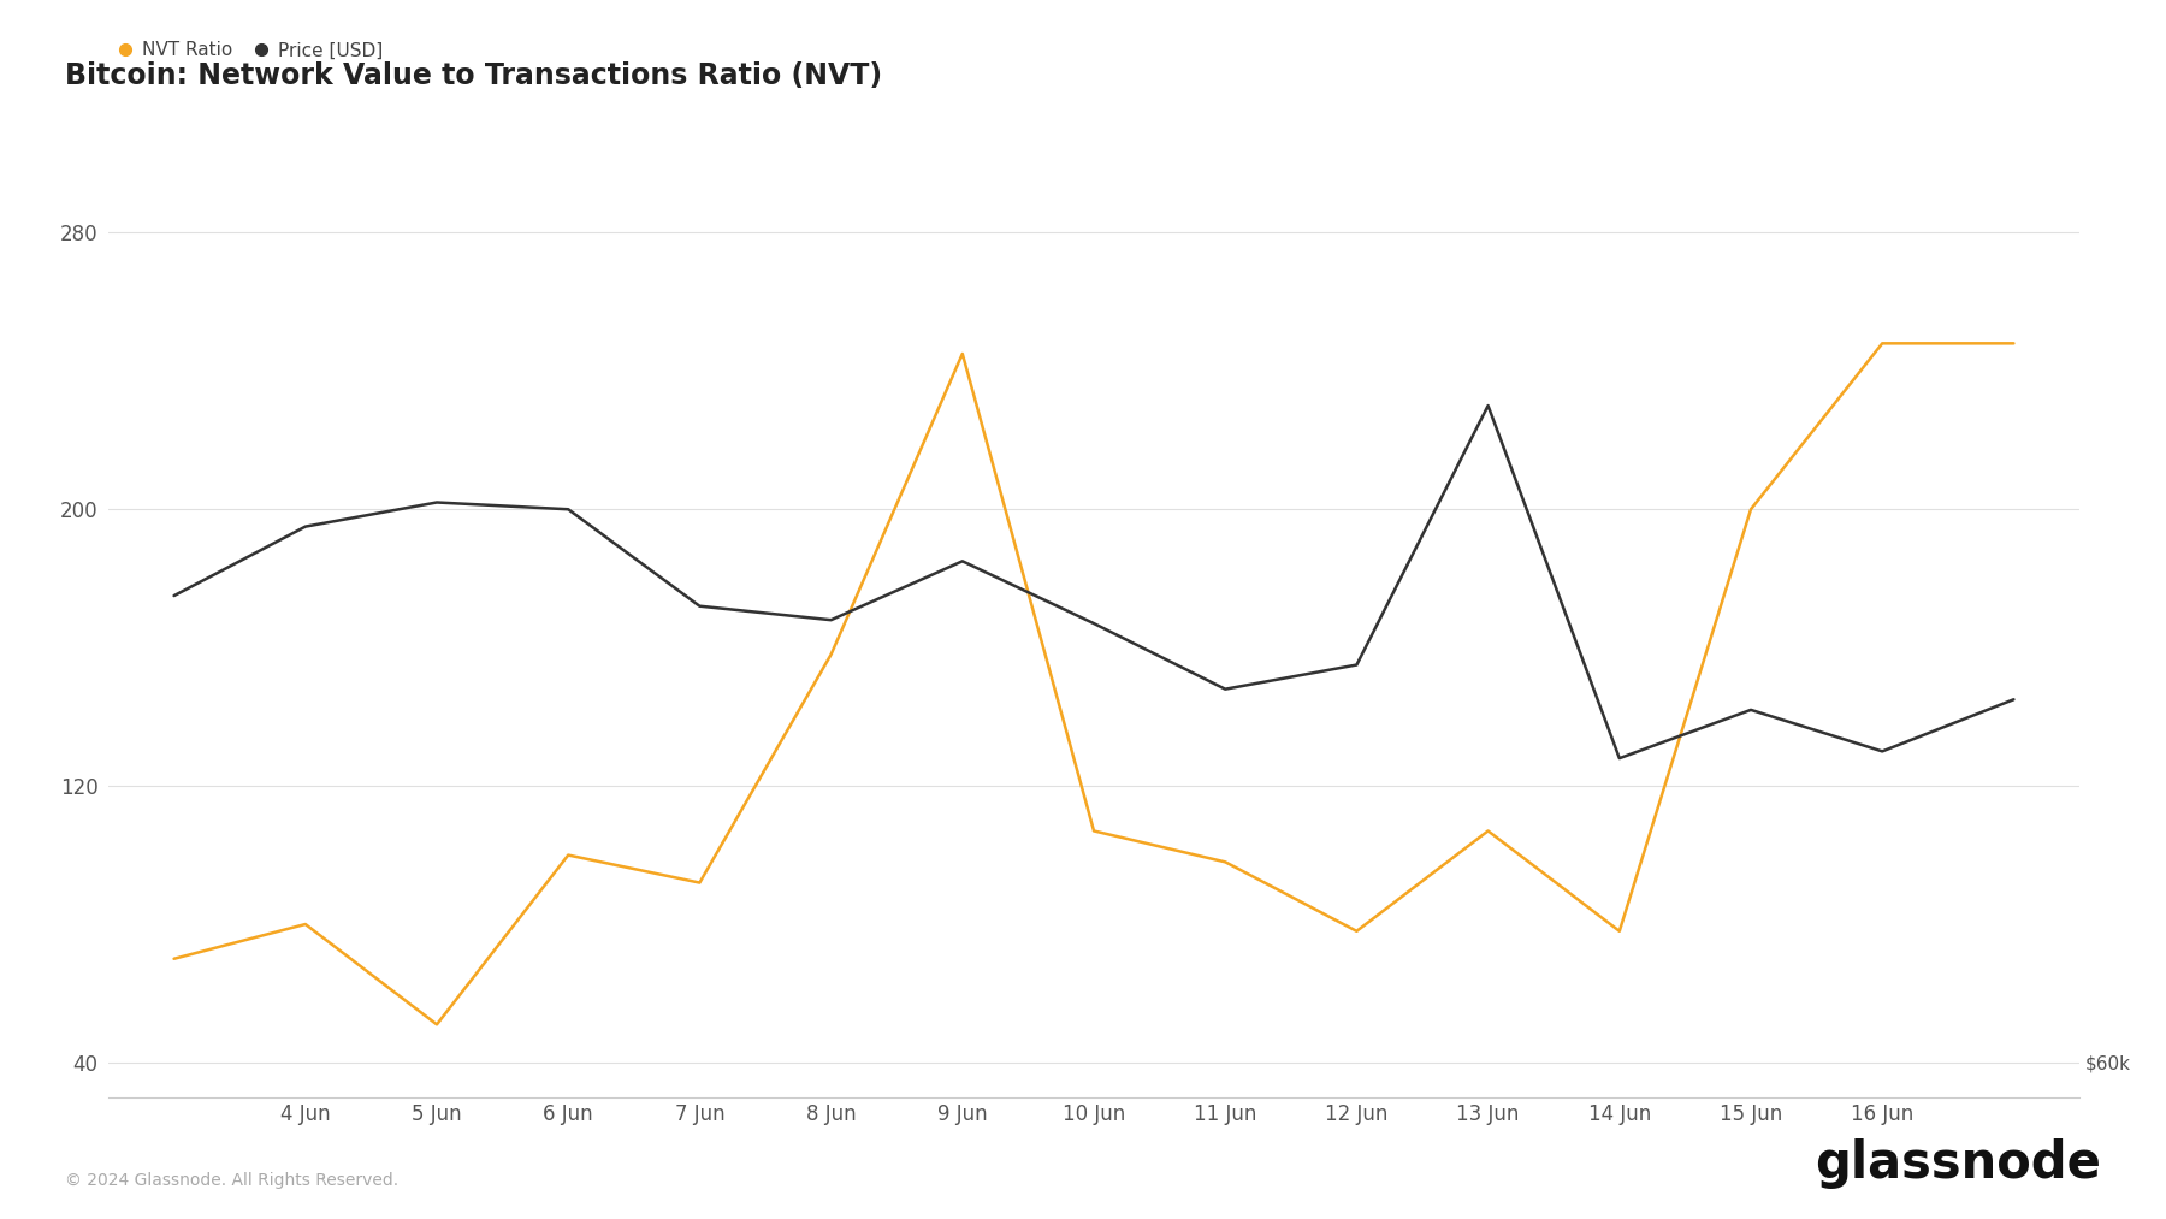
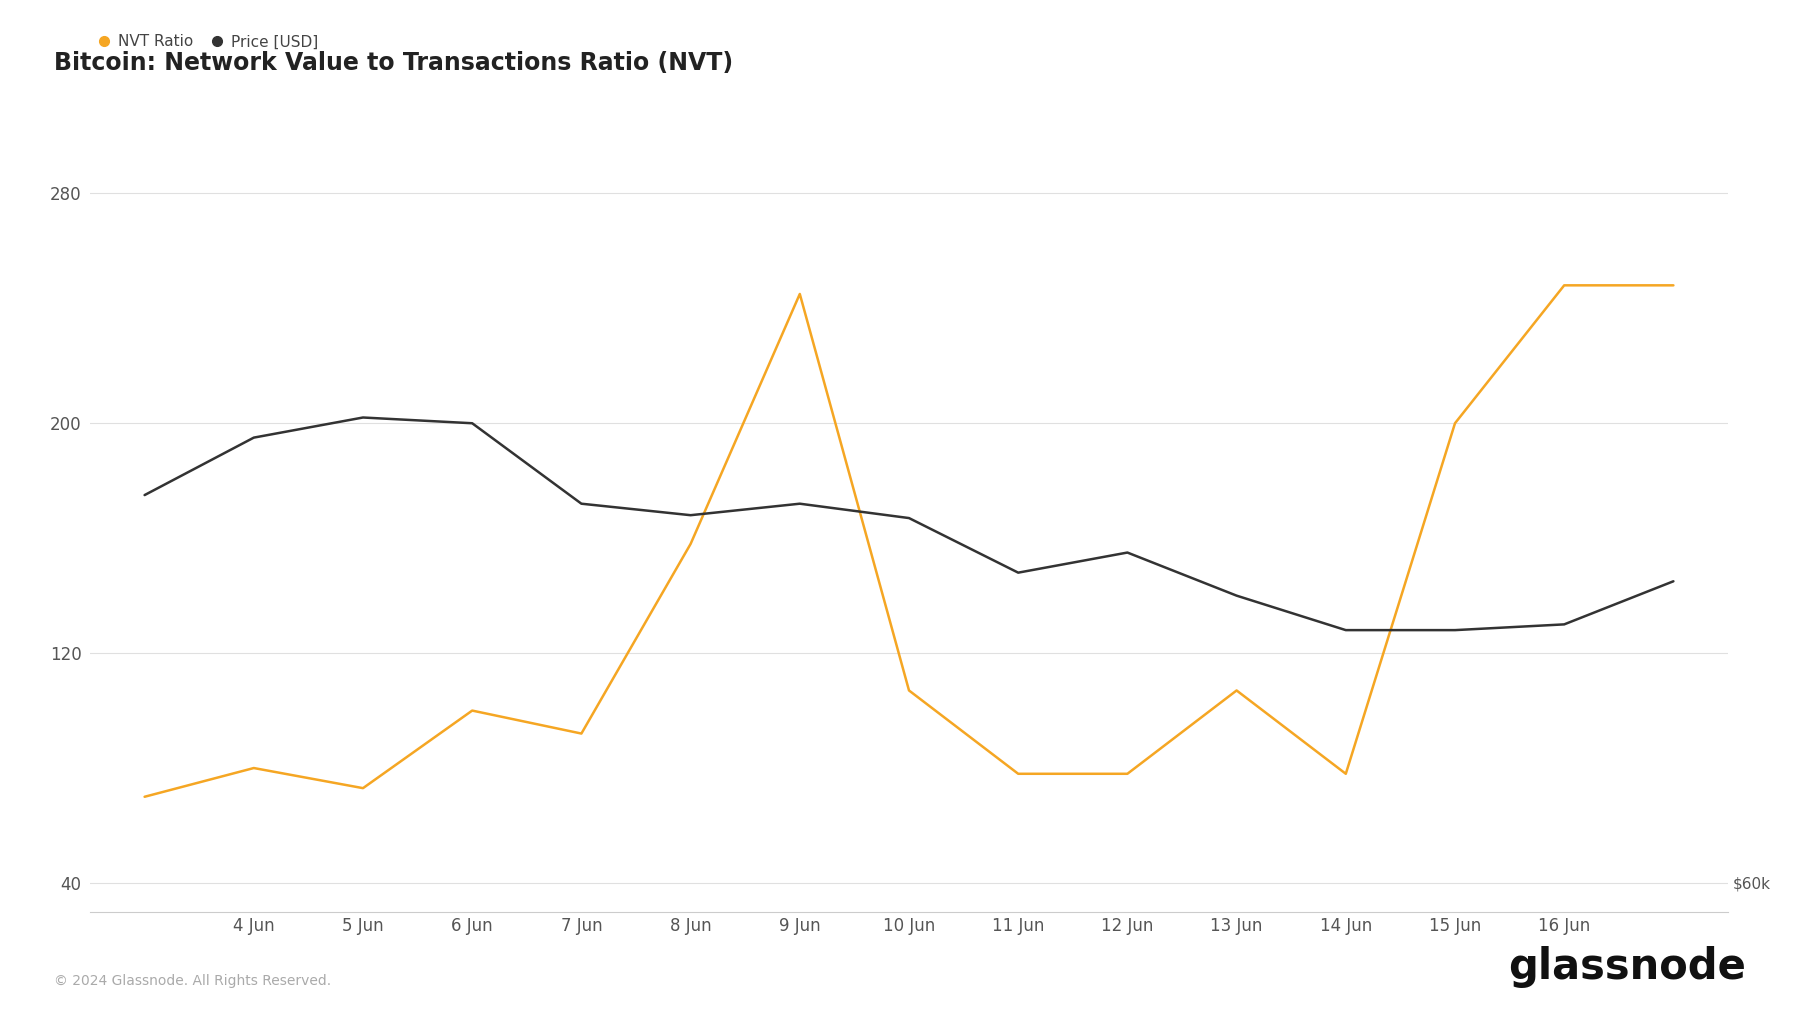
NVT Ratio/5 Jun: 51 -> 73
Price [USD]/9 Jun: 185 -> 172
NVT Ratio/11 Jun: 98 -> 78
Price [USD]/13 Jun: 230 -> 140
Price [USD]/15 Jun: 142 -> 128
